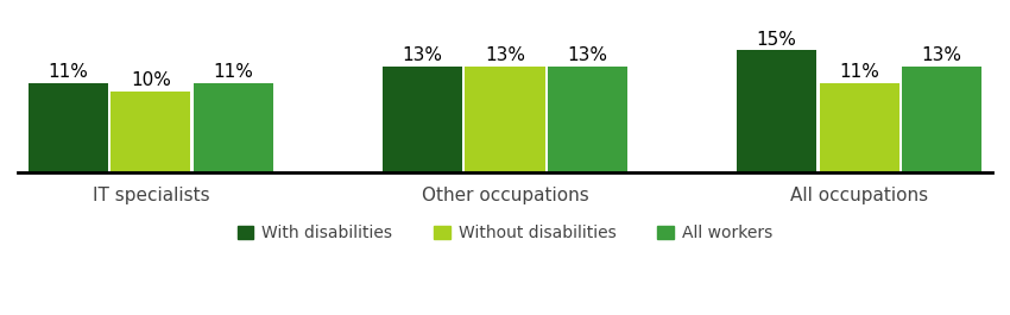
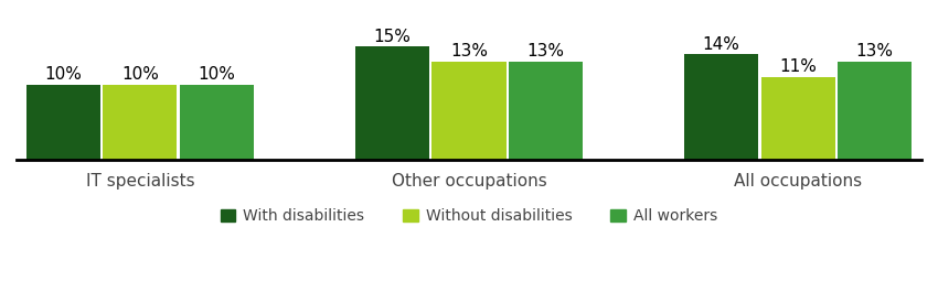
With disabilities/IT specialists: 11% -> 10%
All workers/IT specialists: 11% -> 10%
With disabilities/Other occupations: 13% -> 15%
With disabilities/All occupations: 15% -> 14%
